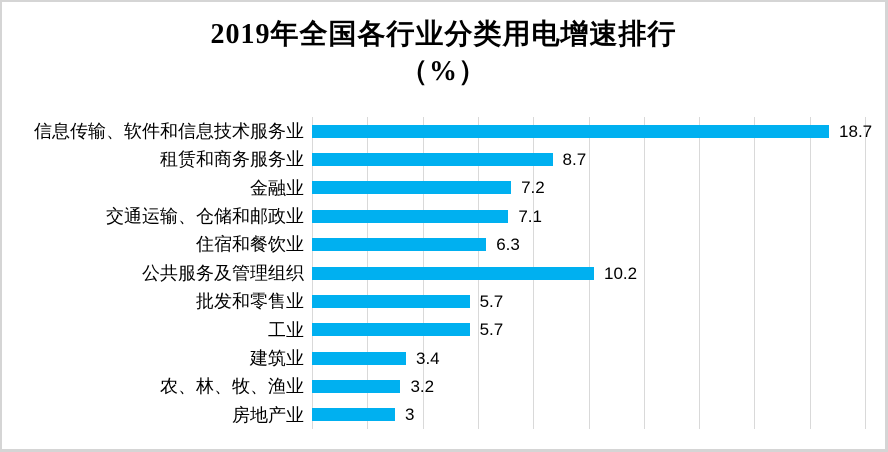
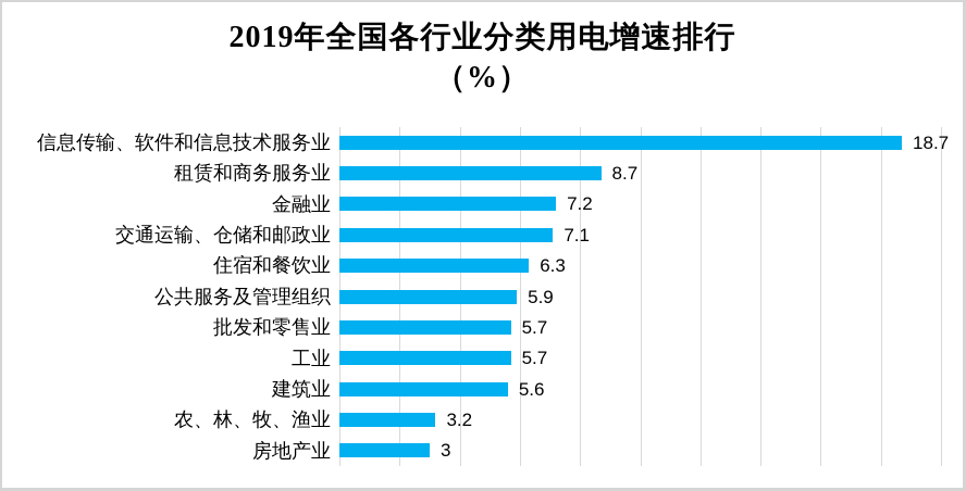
公共服务及管理组织: 10.2 -> 5.9
建筑业: 3.4 -> 5.6
